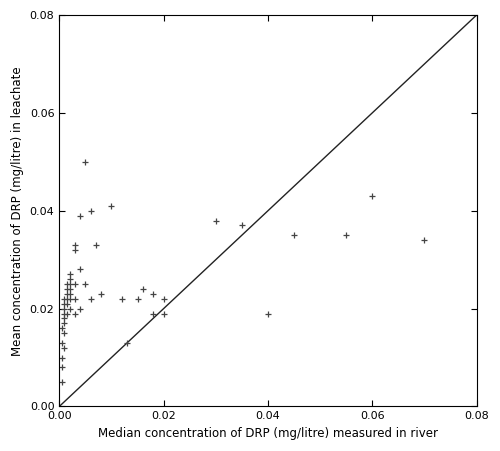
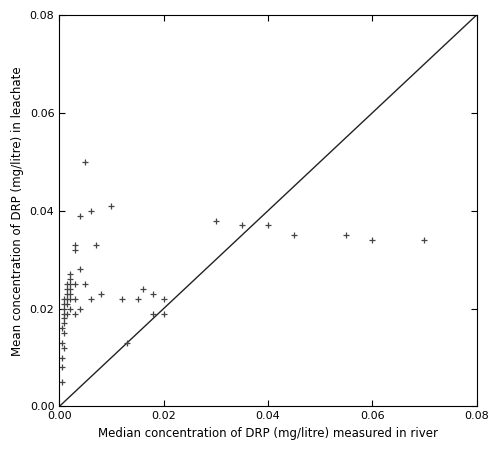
0.04: 0.019 -> 0.037
0.06: 0.043 -> 0.034
